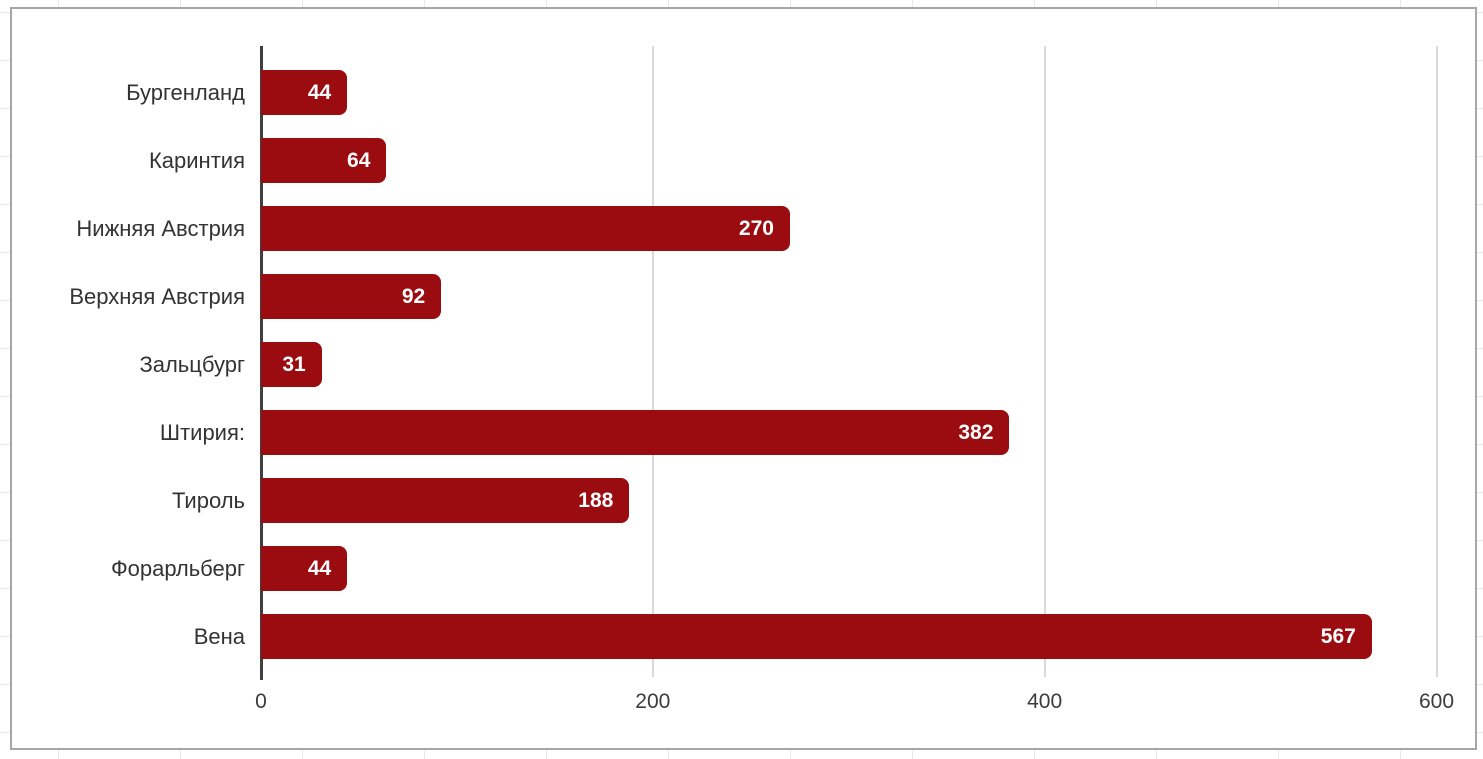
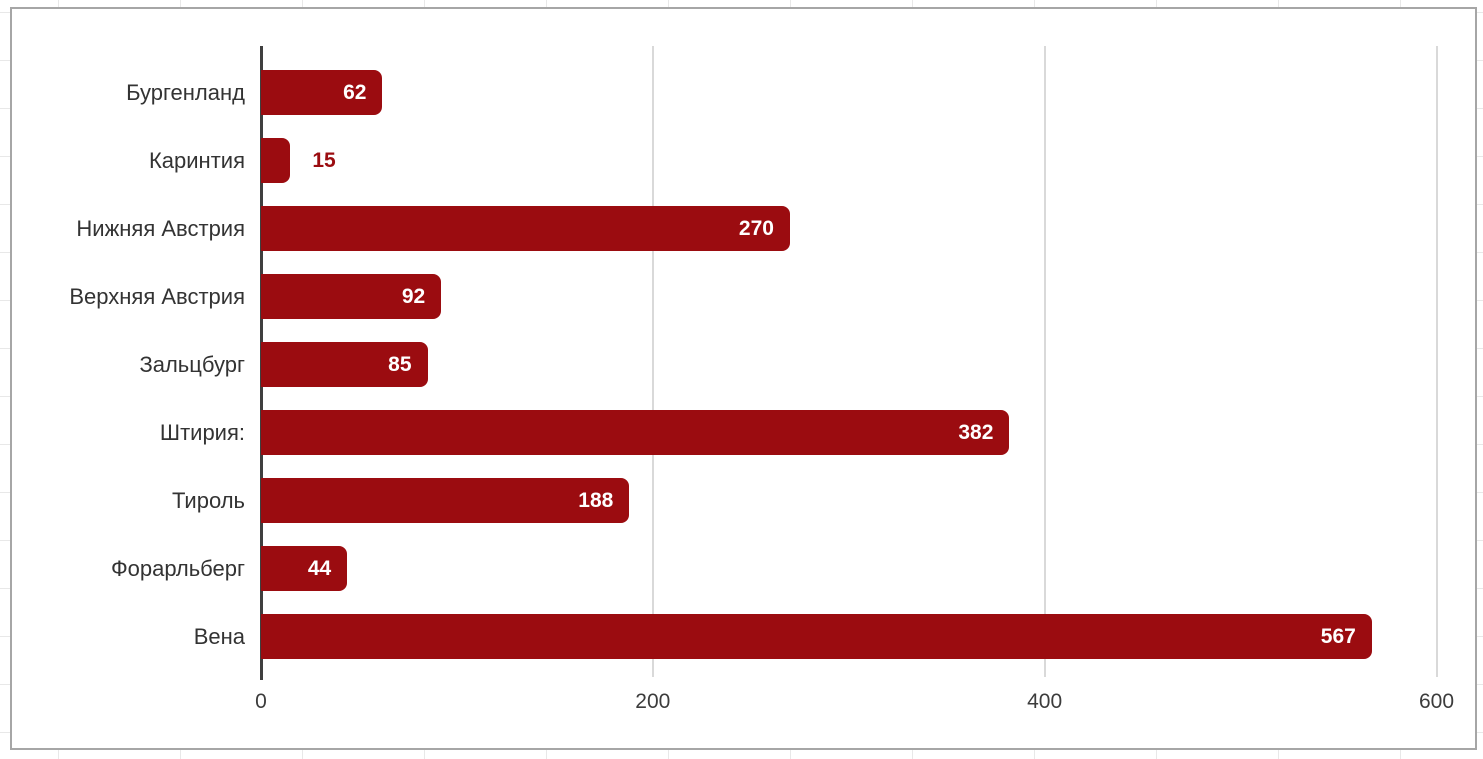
Бургенланд: 44 -> 62
Каринтия: 64 -> 15
Зальцбург: 31 -> 85
